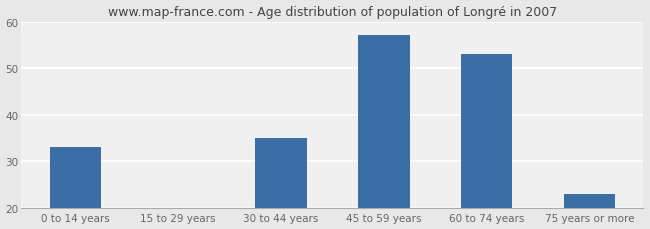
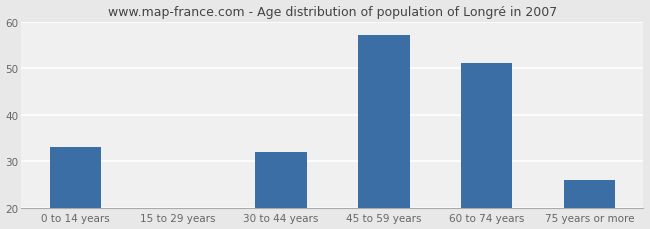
30 to 44 years: 35 -> 32
60 to 74 years: 53 -> 51
75 years or more: 23 -> 26
